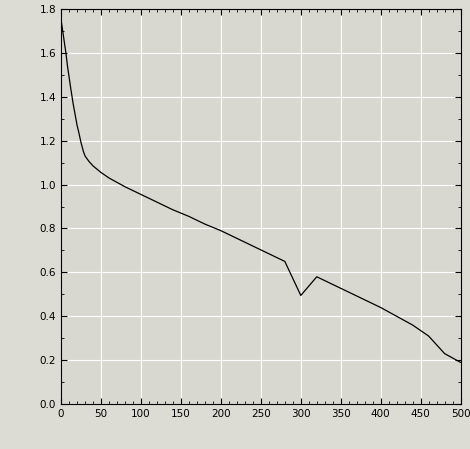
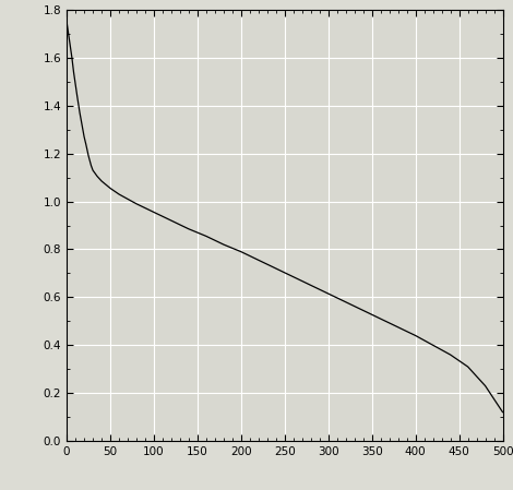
300: 0.495 -> 0.615
500: 0.190 -> 0.120
